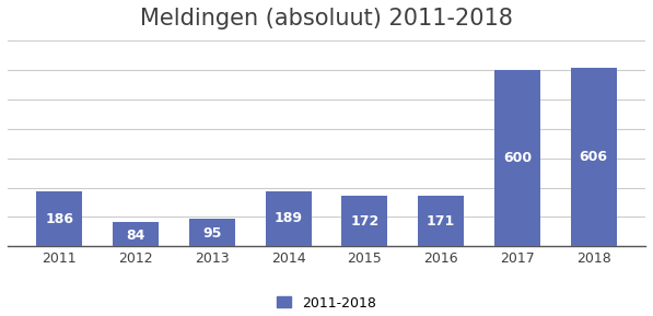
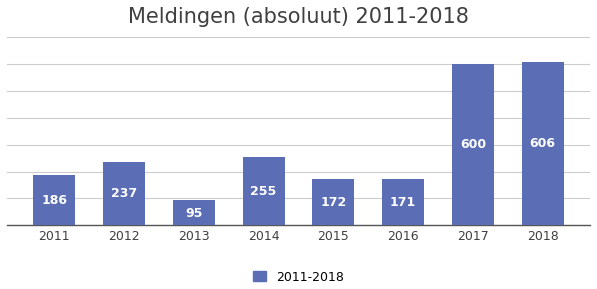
2012: 84 -> 237
2014: 189 -> 255
